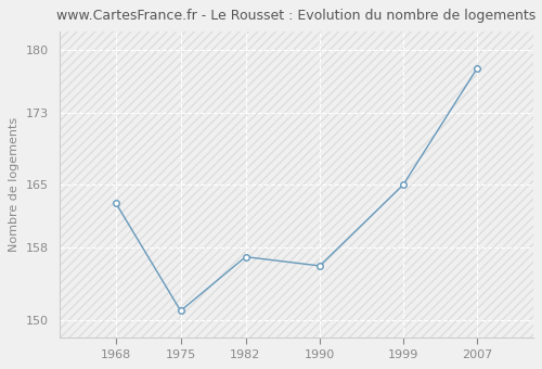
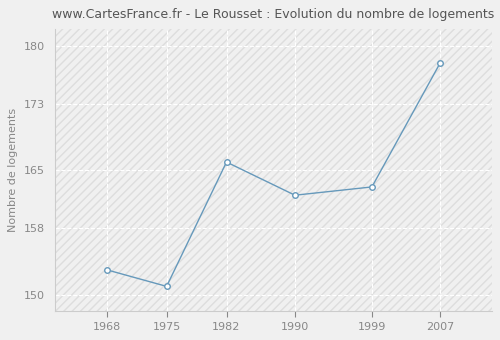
1968: 163 -> 153
1982: 157 -> 166
1990: 156 -> 162
1999: 165 -> 163
